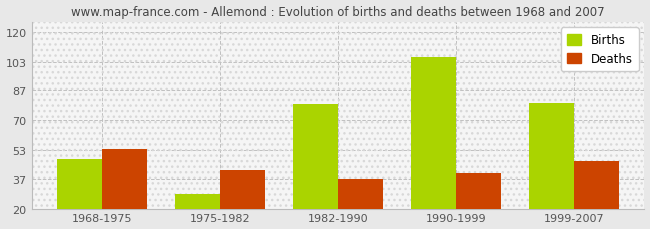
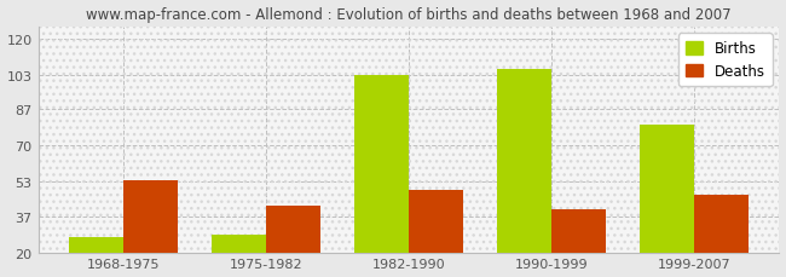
Births/1968-1975: 48 -> 27
Births/1982-1990: 79 -> 103
Deaths/1982-1990: 37 -> 49
